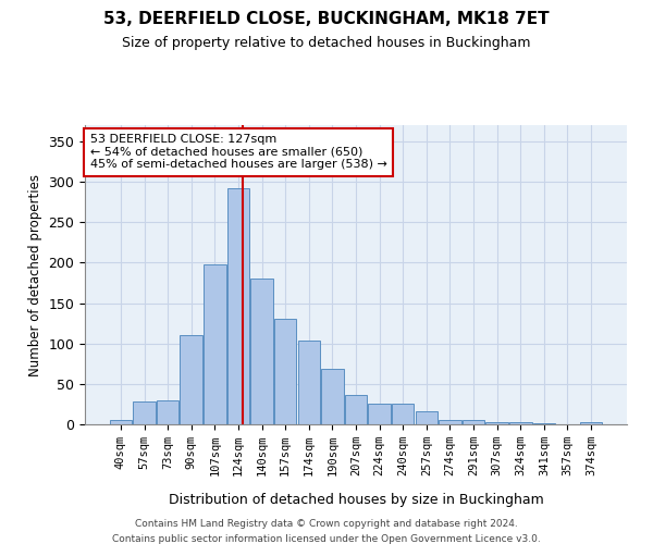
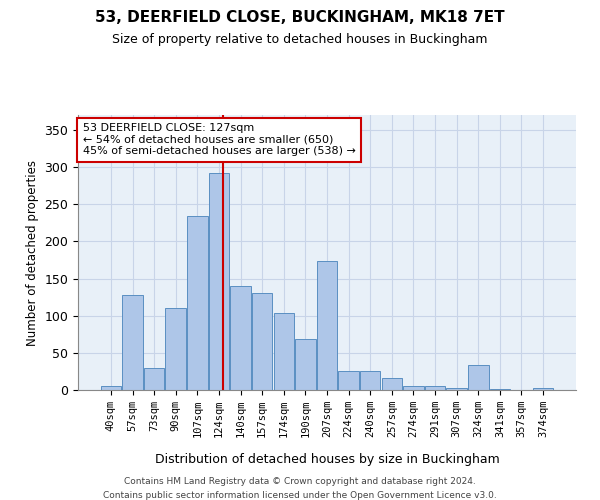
57sqm: 28 -> 128
107sqm: 198 -> 234
140sqm: 180 -> 140
207sqm: 36 -> 174
324sqm: 3 -> 34
